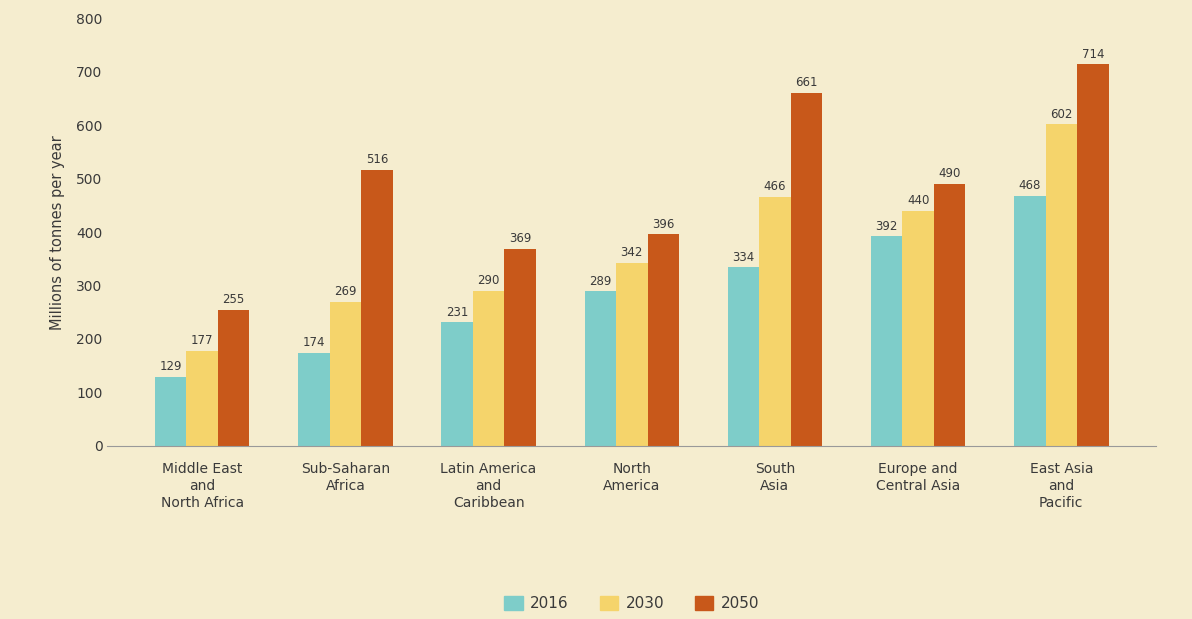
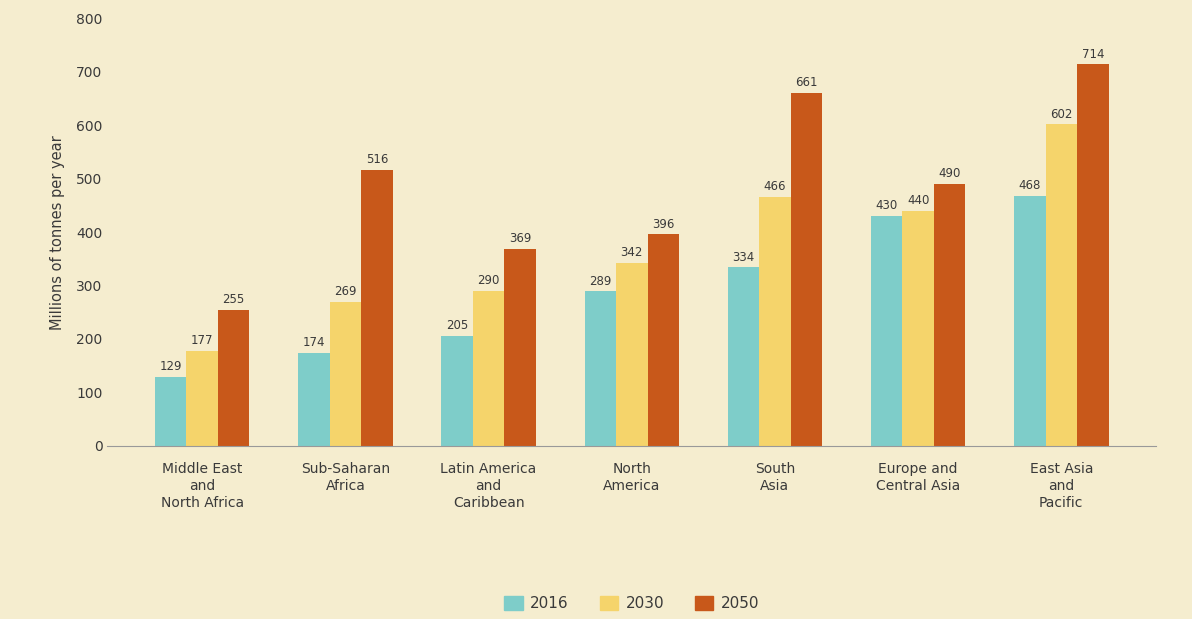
2016/Latin America and Caribbean: 231 -> 205
2016/Europe and Central Asia: 392 -> 430
